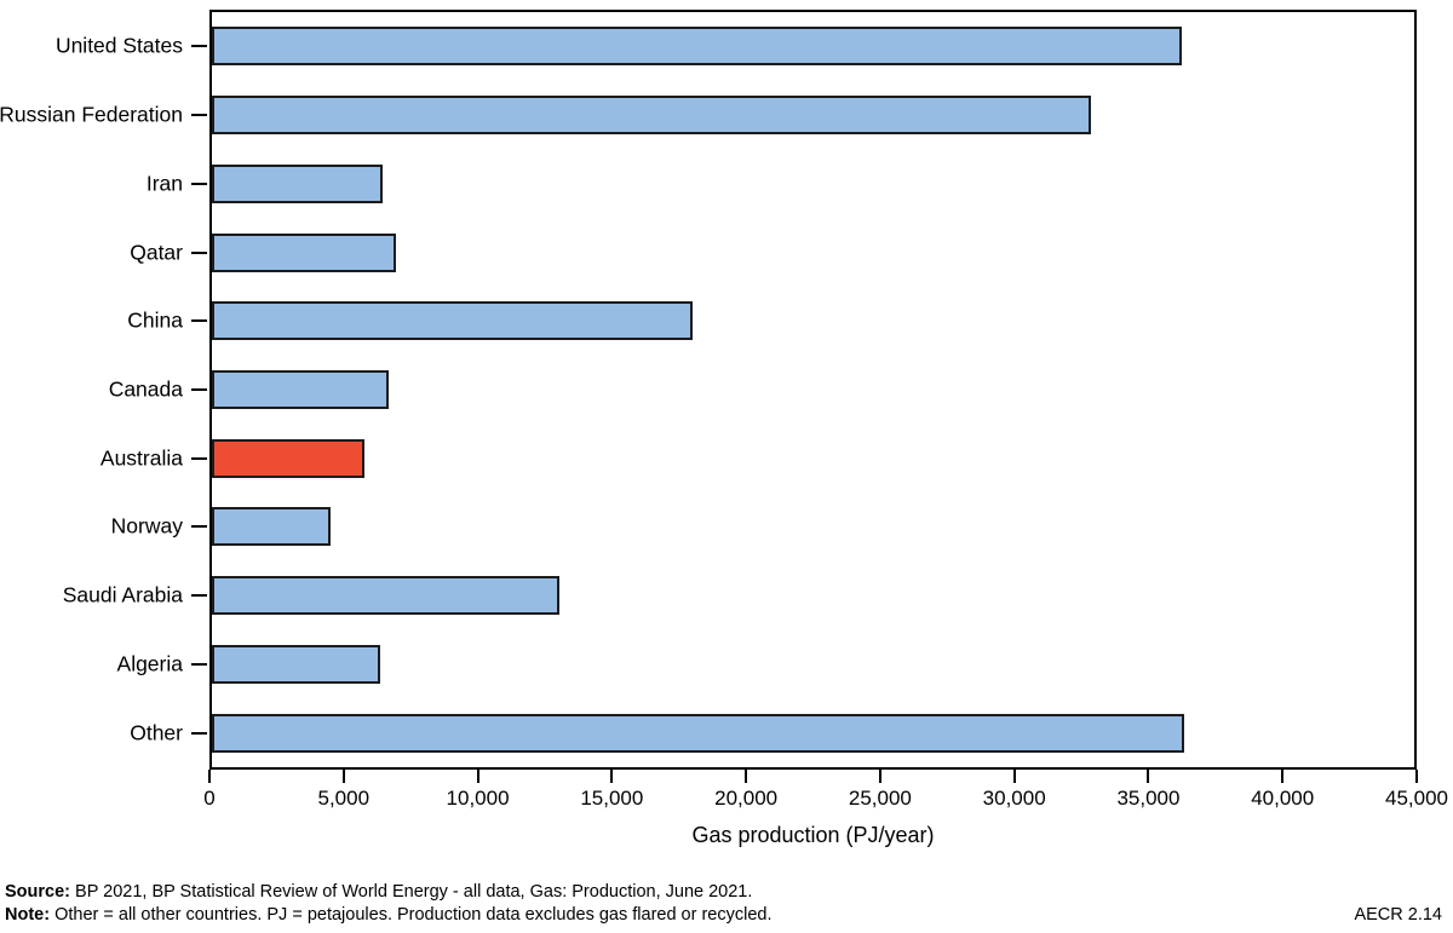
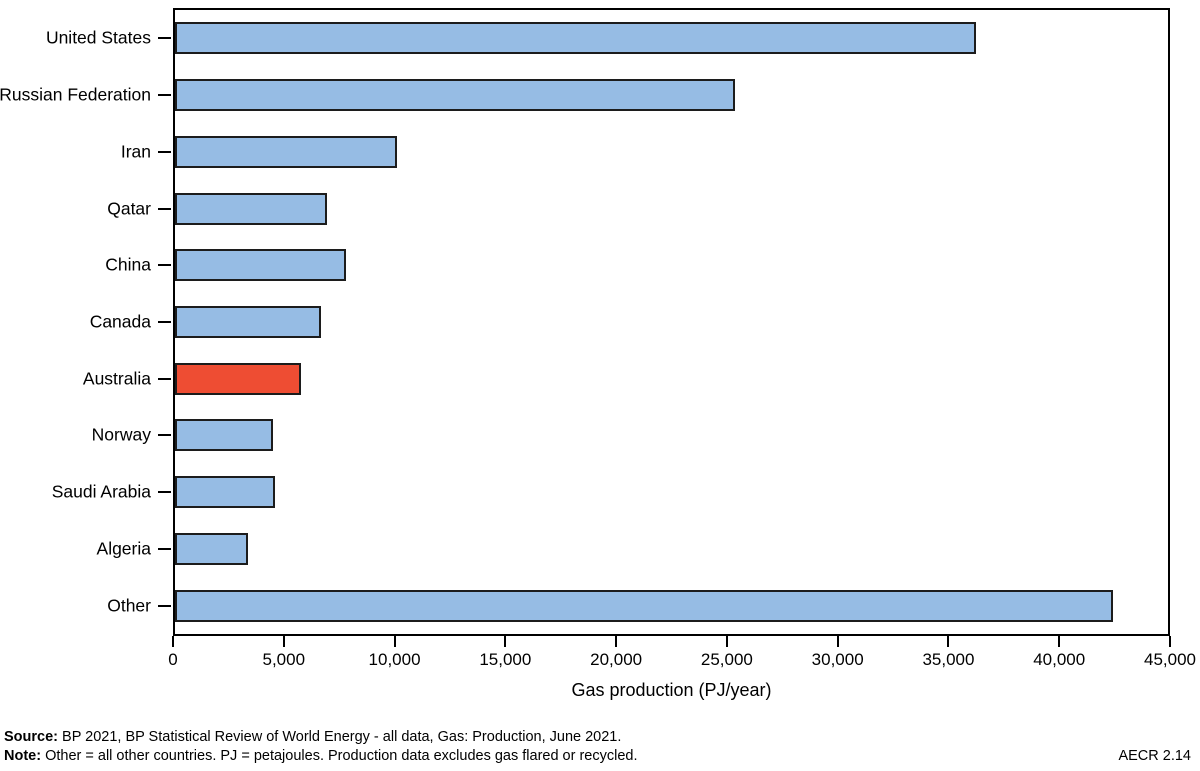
Russian Federation: 32900 -> 25400
Iran: 6400 -> 10000
China: 18000 -> 7800
Saudi Arabia: 13000 -> 4600
Algeria: 6300 -> 3300
Other: 36400 -> 42500
